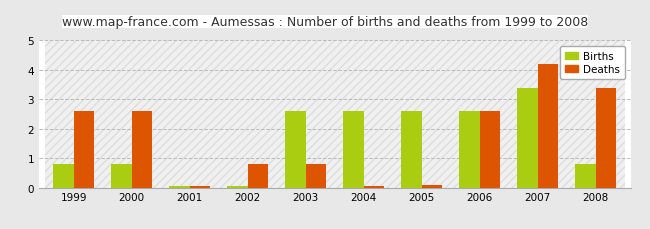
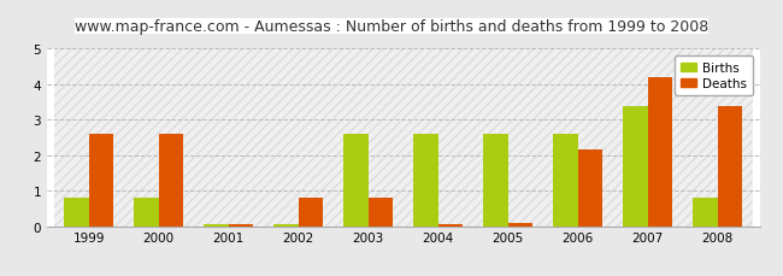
Deaths/2006: 2.60 -> 2.15
